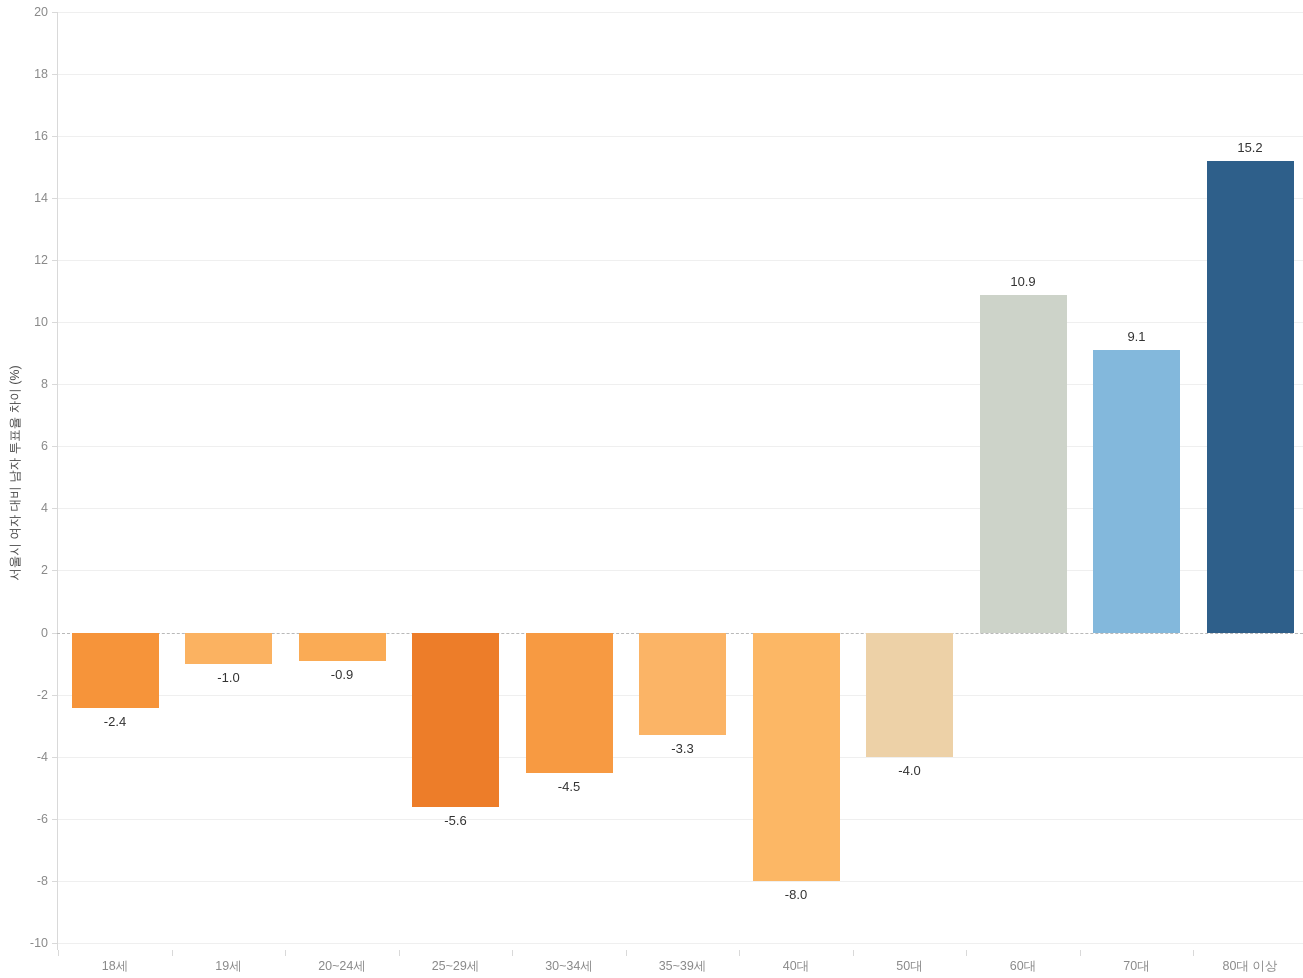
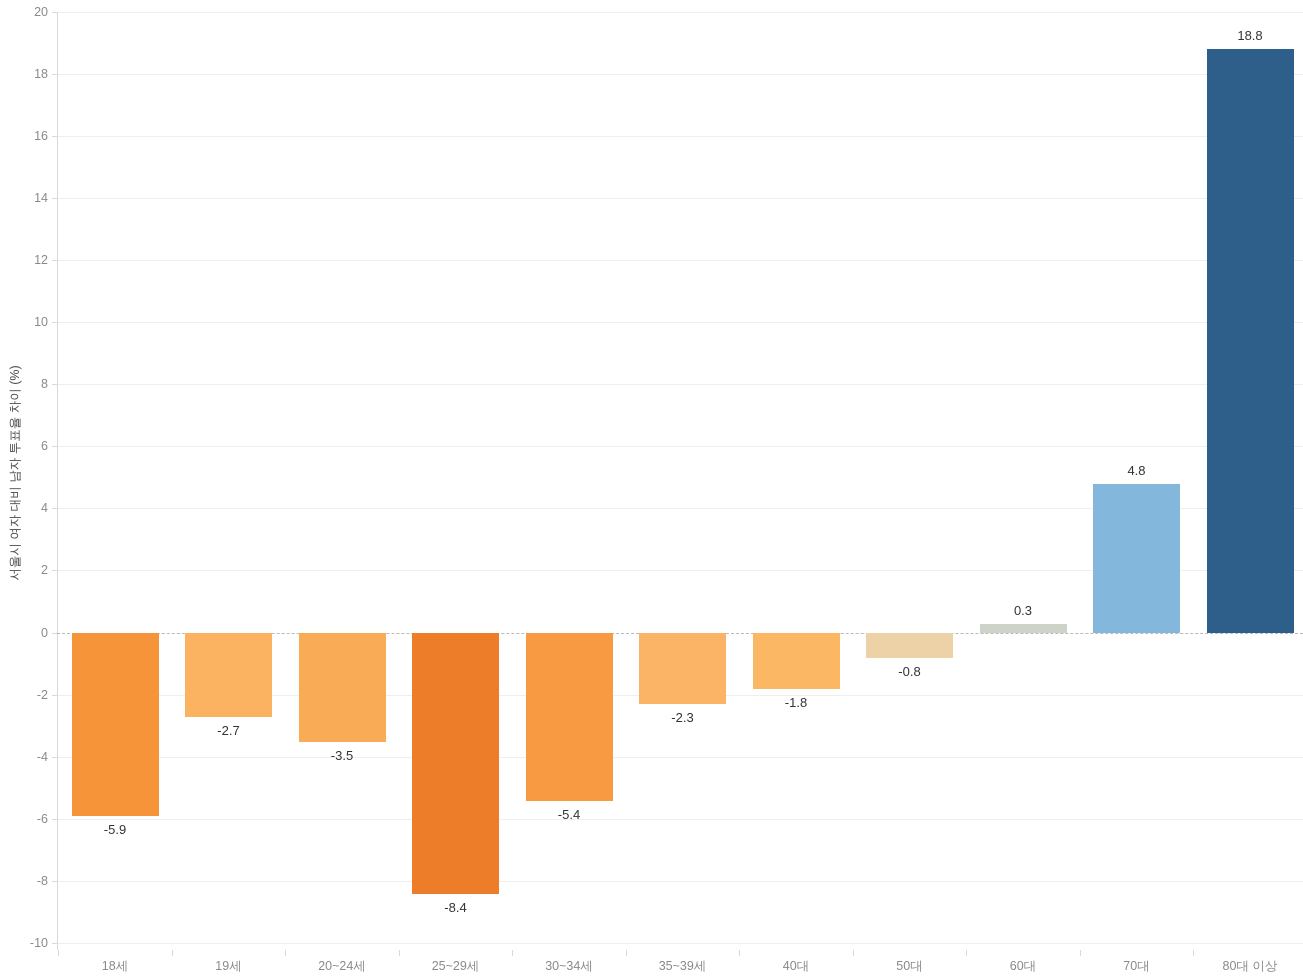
18세: -2.4 -> -5.9
19세: -1.0 -> -2.7
20~24세: -0.9 -> -3.5
25~29세: -5.6 -> -8.4
30~34세: -4.5 -> -5.4
35~39세: -3.3 -> -2.3
40대: -8.0 -> -1.8
50대: -4.0 -> -0.8
60대: 10.9 -> 0.3
70대: 9.1 -> 4.8
80대 이상: 15.2 -> 18.8
